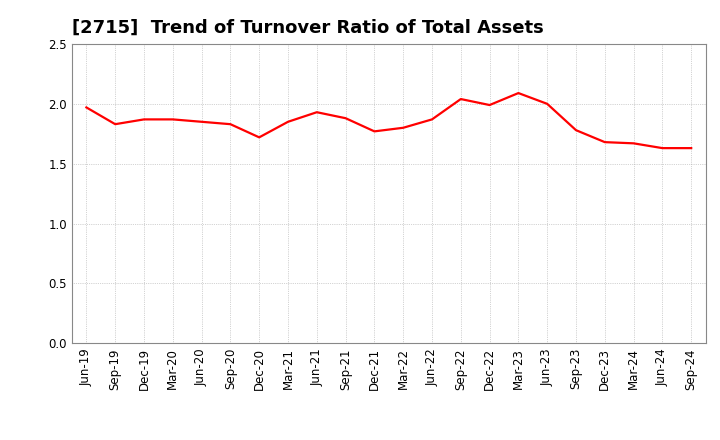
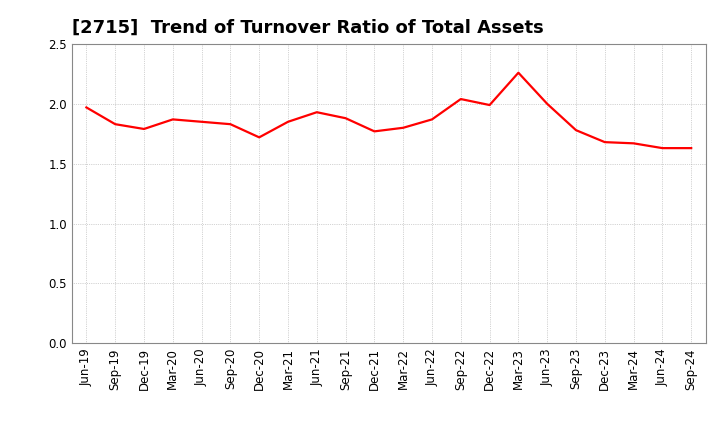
Dec-19: 1.87 -> 1.79
Mar-23: 2.09 -> 2.26
